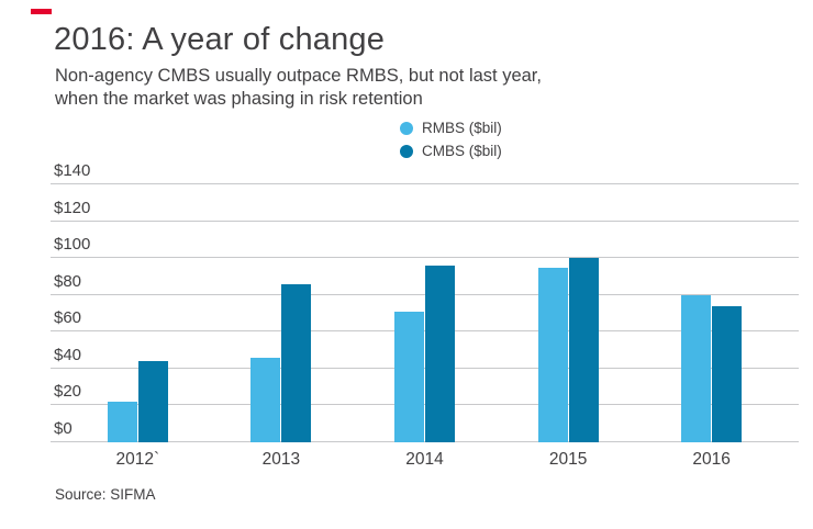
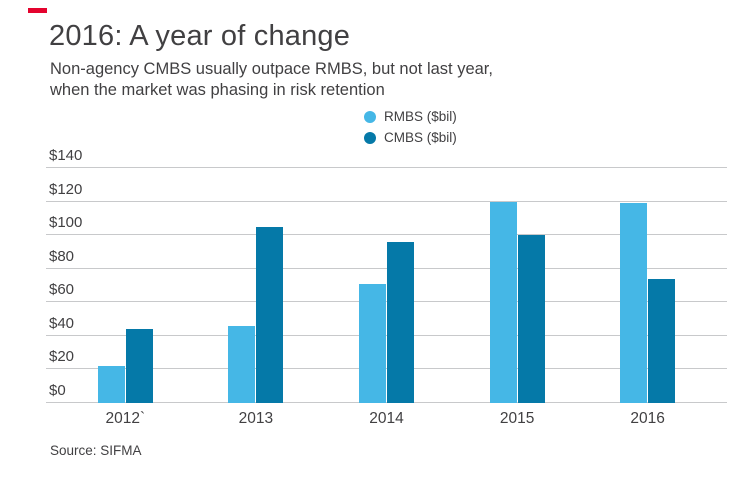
CMBS ($bil)/2013: $86 -> $105
RMBS ($bil)/2015: $95 -> $120
RMBS ($bil)/2016: $80 -> $119
